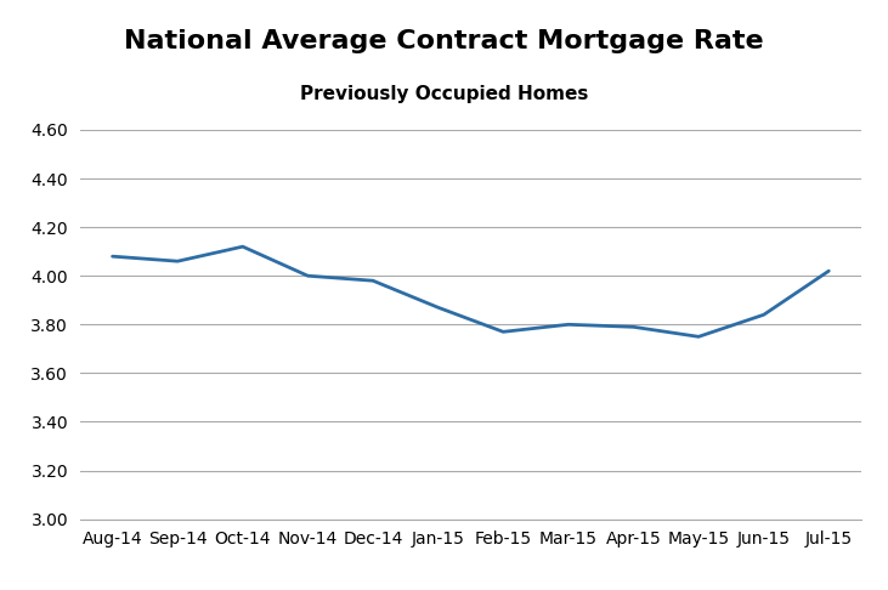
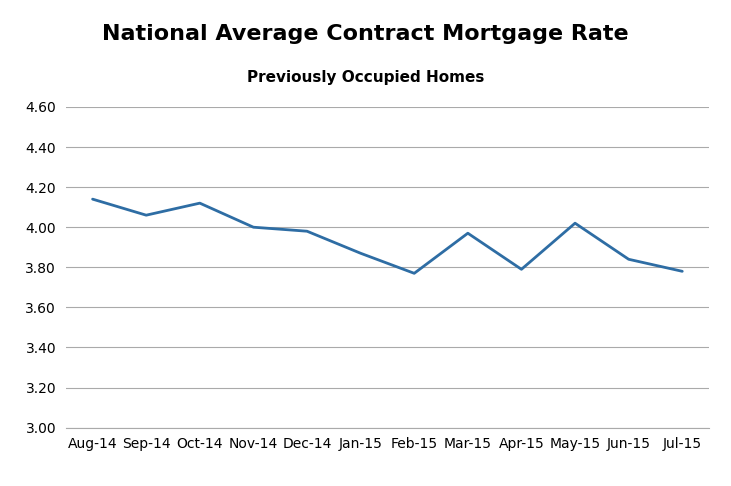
Aug-14: 4.08 -> 4.14
Mar-15: 3.80 -> 3.97
May-15: 3.75 -> 4.02
Jul-15: 4.02 -> 3.78
